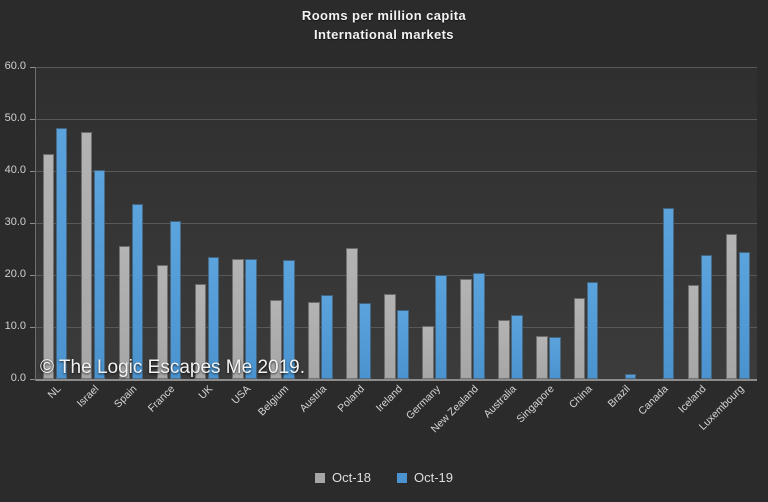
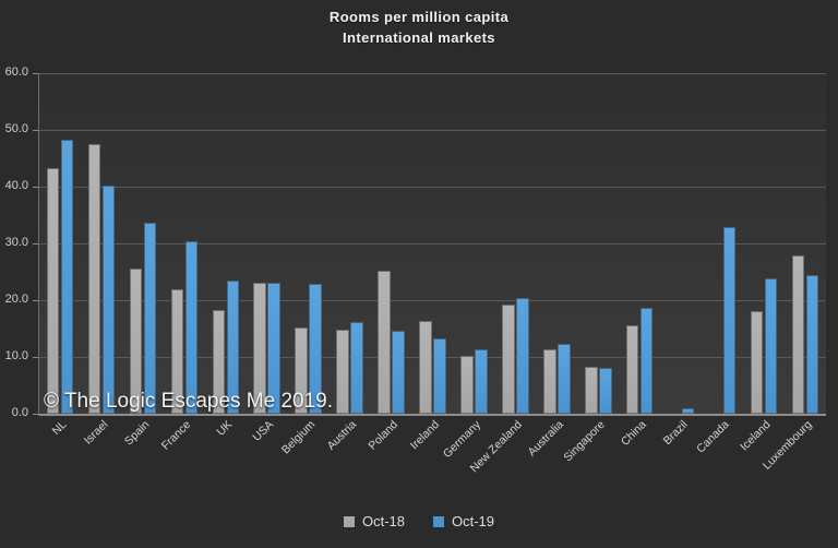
Oct-19/Germany: 20 -> 11
